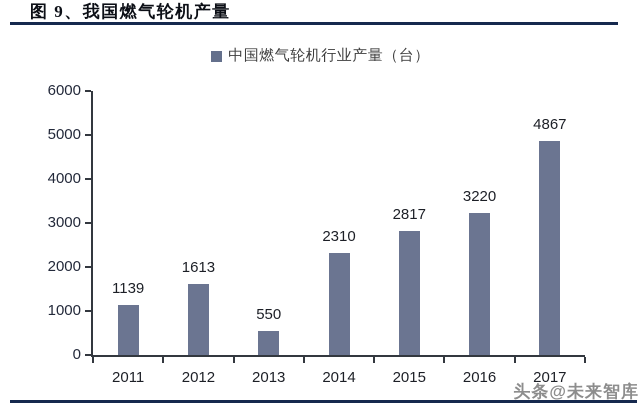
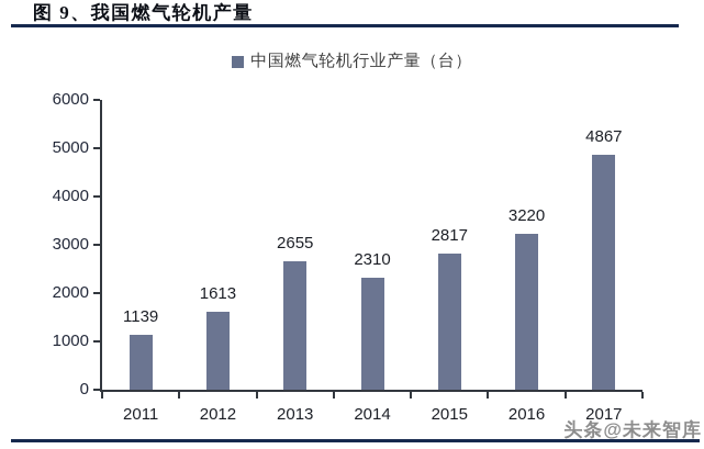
2013: 550 -> 2655
